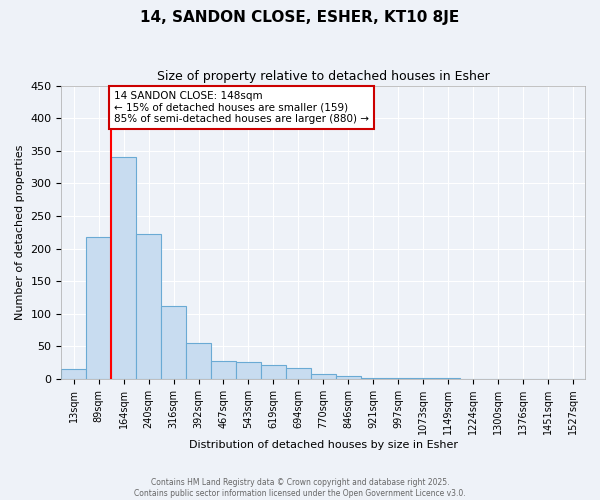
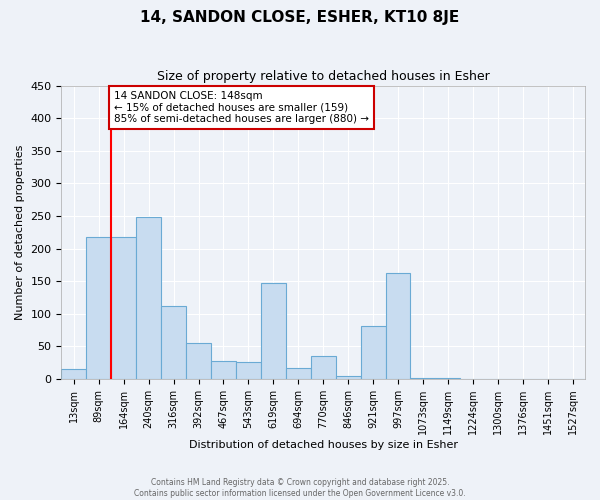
164sqm: 340 -> 218
240sqm: 223 -> 248
619sqm: 21 -> 148
770sqm: 8 -> 36
921sqm: 2 -> 82
997sqm: 1 -> 162
